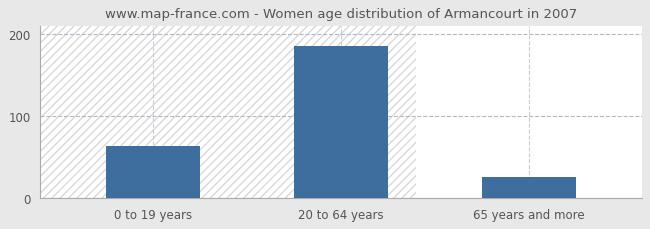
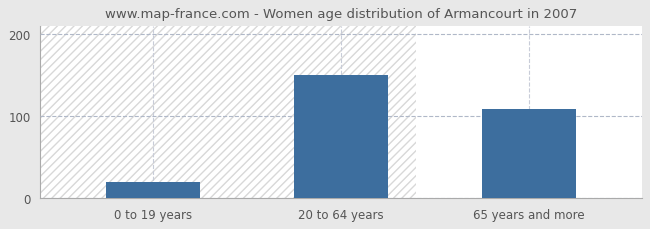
0 to 19 years: 63 -> 20
20 to 64 years: 185 -> 150
65 years and more: 25 -> 108
